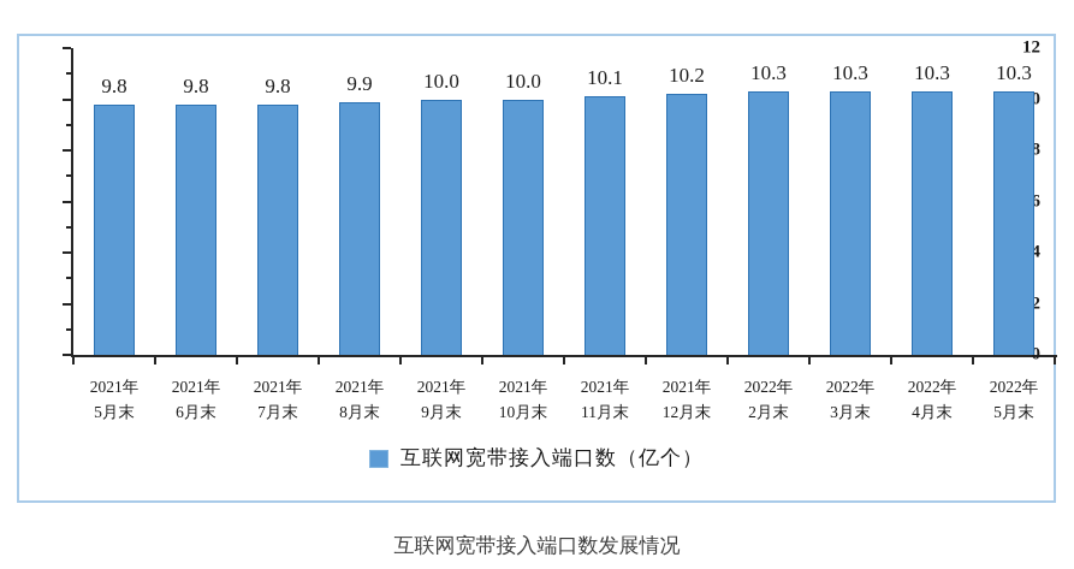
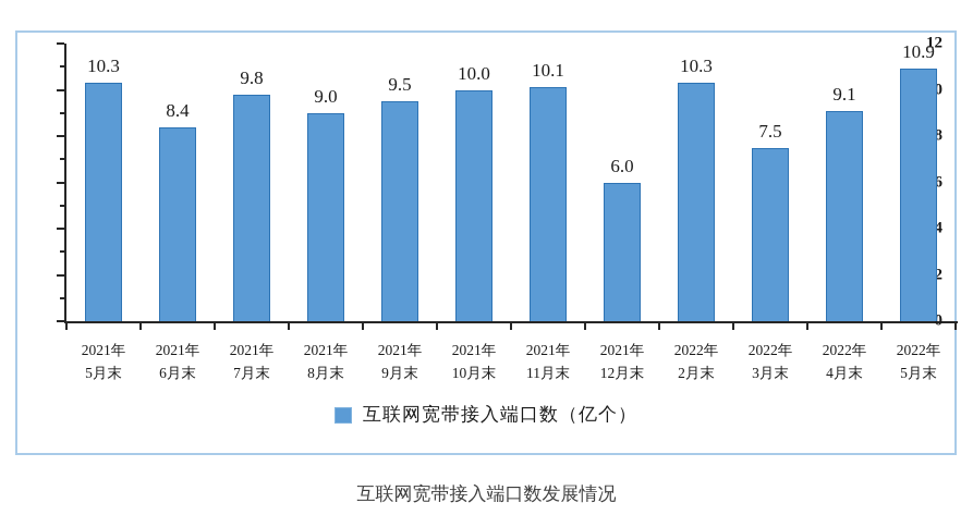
2021年 5月末: 9.8 -> 10.3
2021年 6月末: 9.8 -> 8.4
2021年 8月末: 9.9 -> 9.0
2021年 9月末: 10.0 -> 9.5
2021年 12月末: 10.2 -> 6.0
2022年 3月末: 10.3 -> 7.5
2022年 4月末: 10.3 -> 9.1
2022年 5月末: 10.3 -> 10.9
